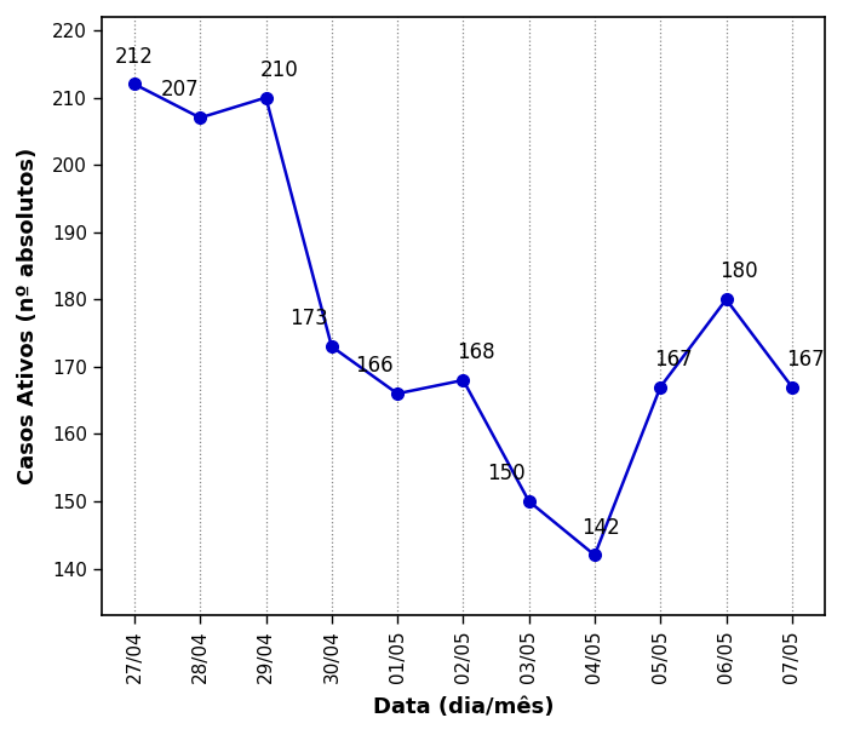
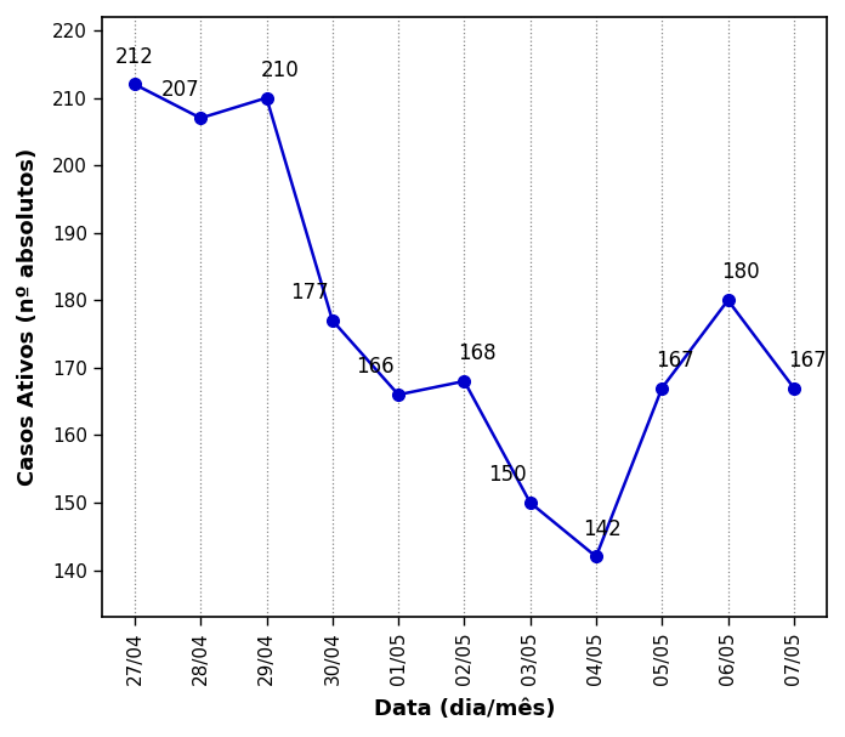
30/04: 173 -> 177
